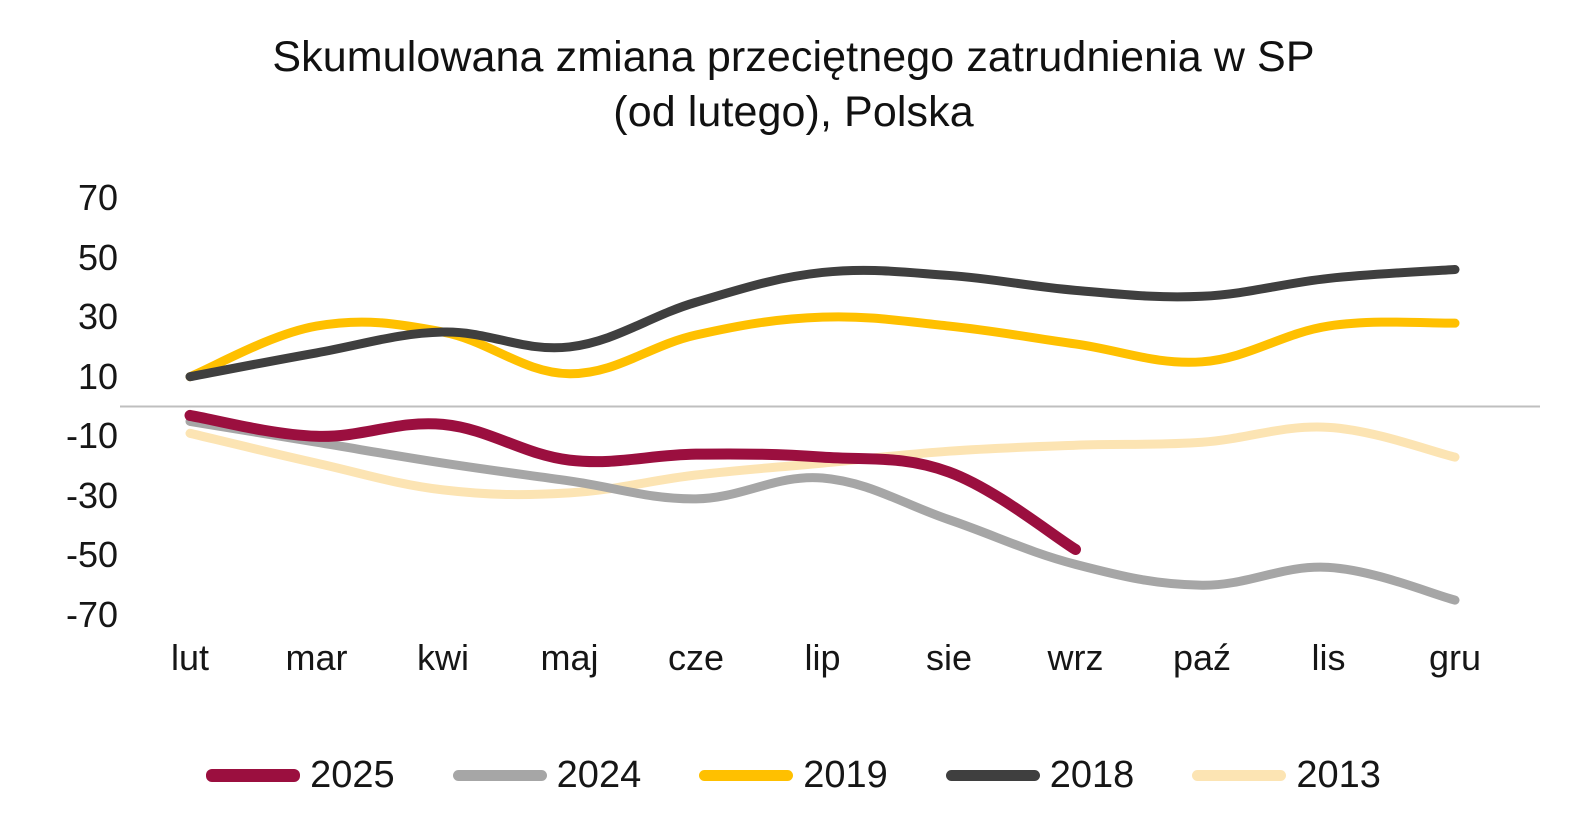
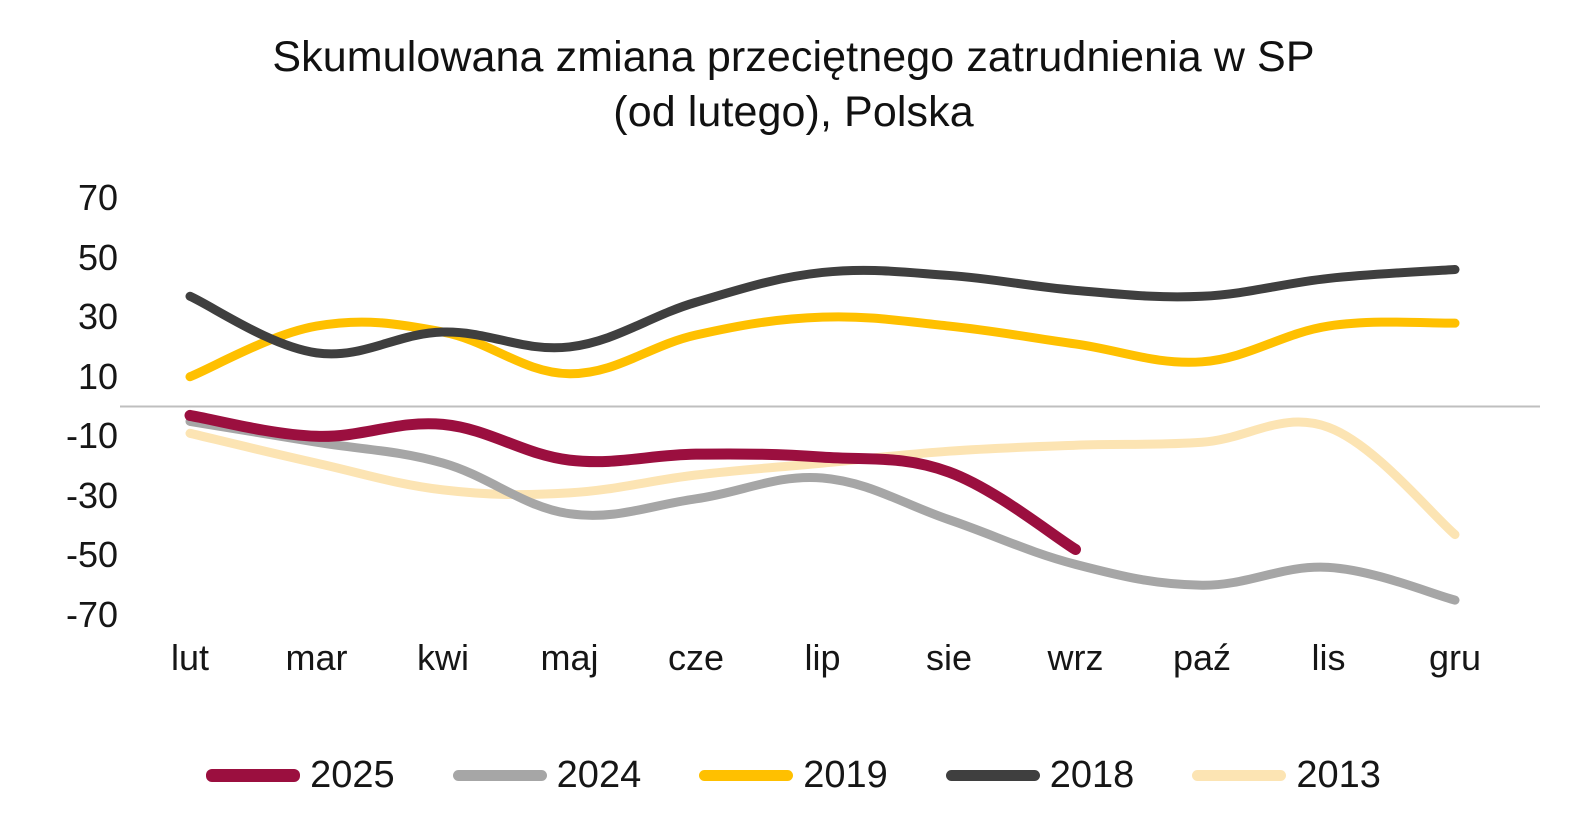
2018/lut: 10 -> 37
2024/maj: -25 -> -36
2013/gru: -17 -> -43
